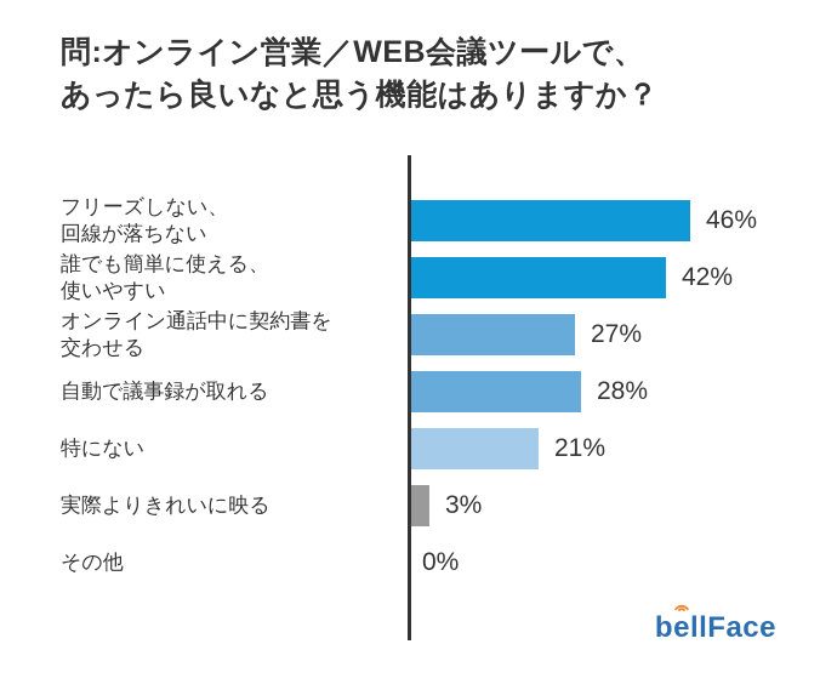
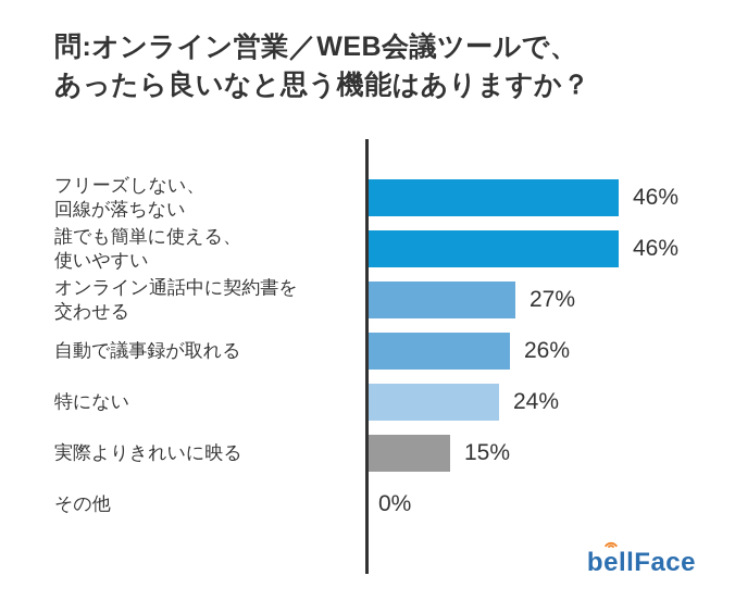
誰でも簡単に使える、 使いやすい: 42% -> 46%
自動で議事録が取れる: 28% -> 26%
特にない: 21% -> 24%
実際よりきれいに映る: 3% -> 15%
